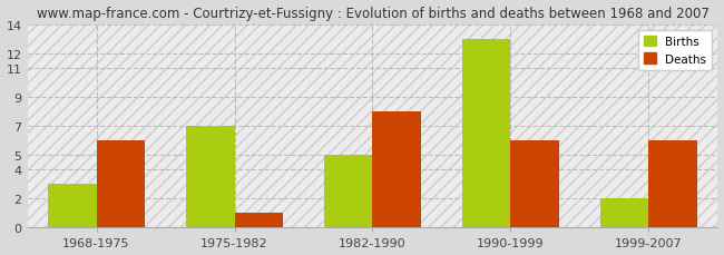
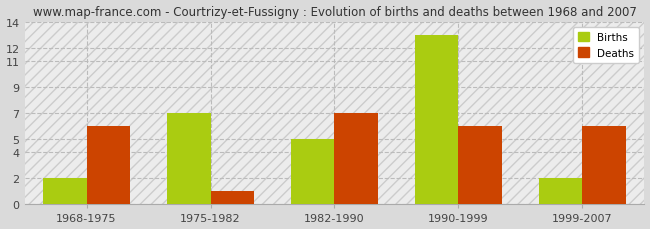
Births/1968-1975: 3 -> 2
Deaths/1982-1990: 8 -> 7
